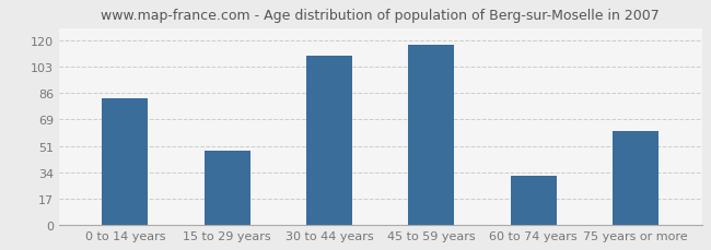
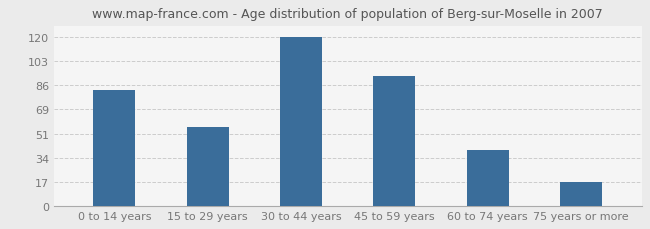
15 to 29 years: 48 -> 56
30 to 44 years: 110 -> 120
45 to 59 years: 117 -> 92
60 to 74 years: 32 -> 40
75 years or more: 61 -> 17
